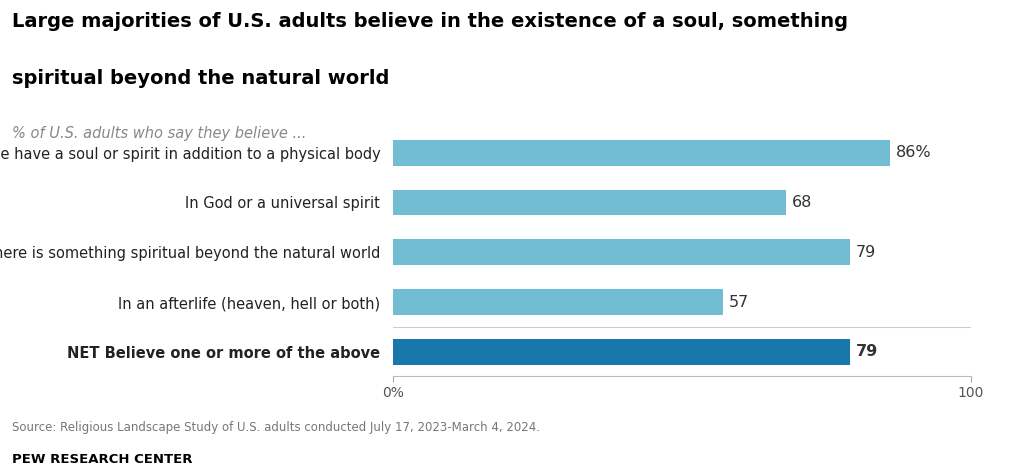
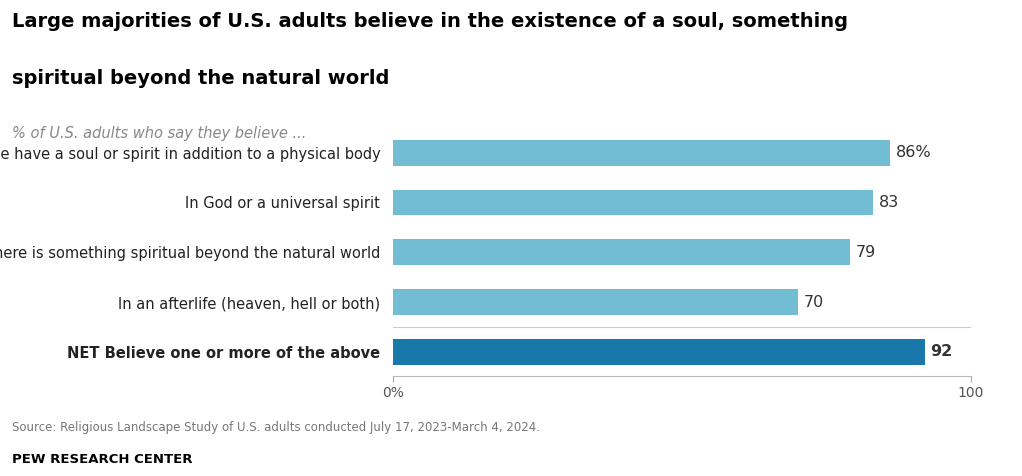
In God or a universal spirit: 68 -> 83
In an afterlife (heaven, hell or both): 57 -> 70
NET Believe one or more of the above: 79 -> 92
